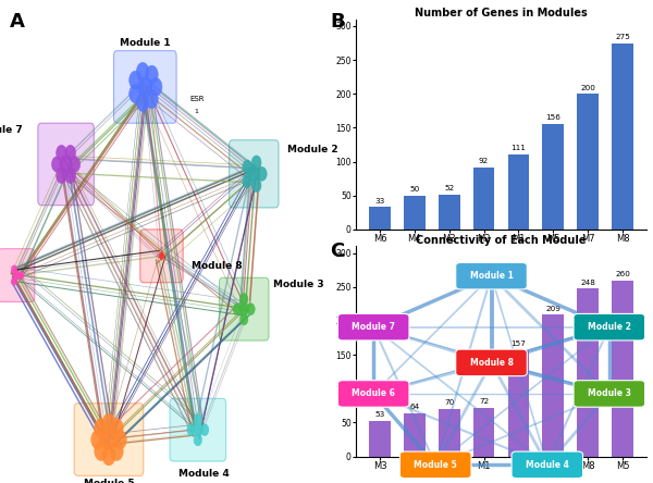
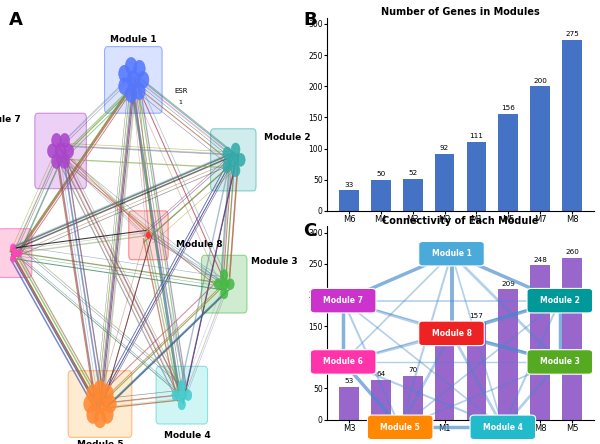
Connectivity of Each Module/M1: 72 -> 121
